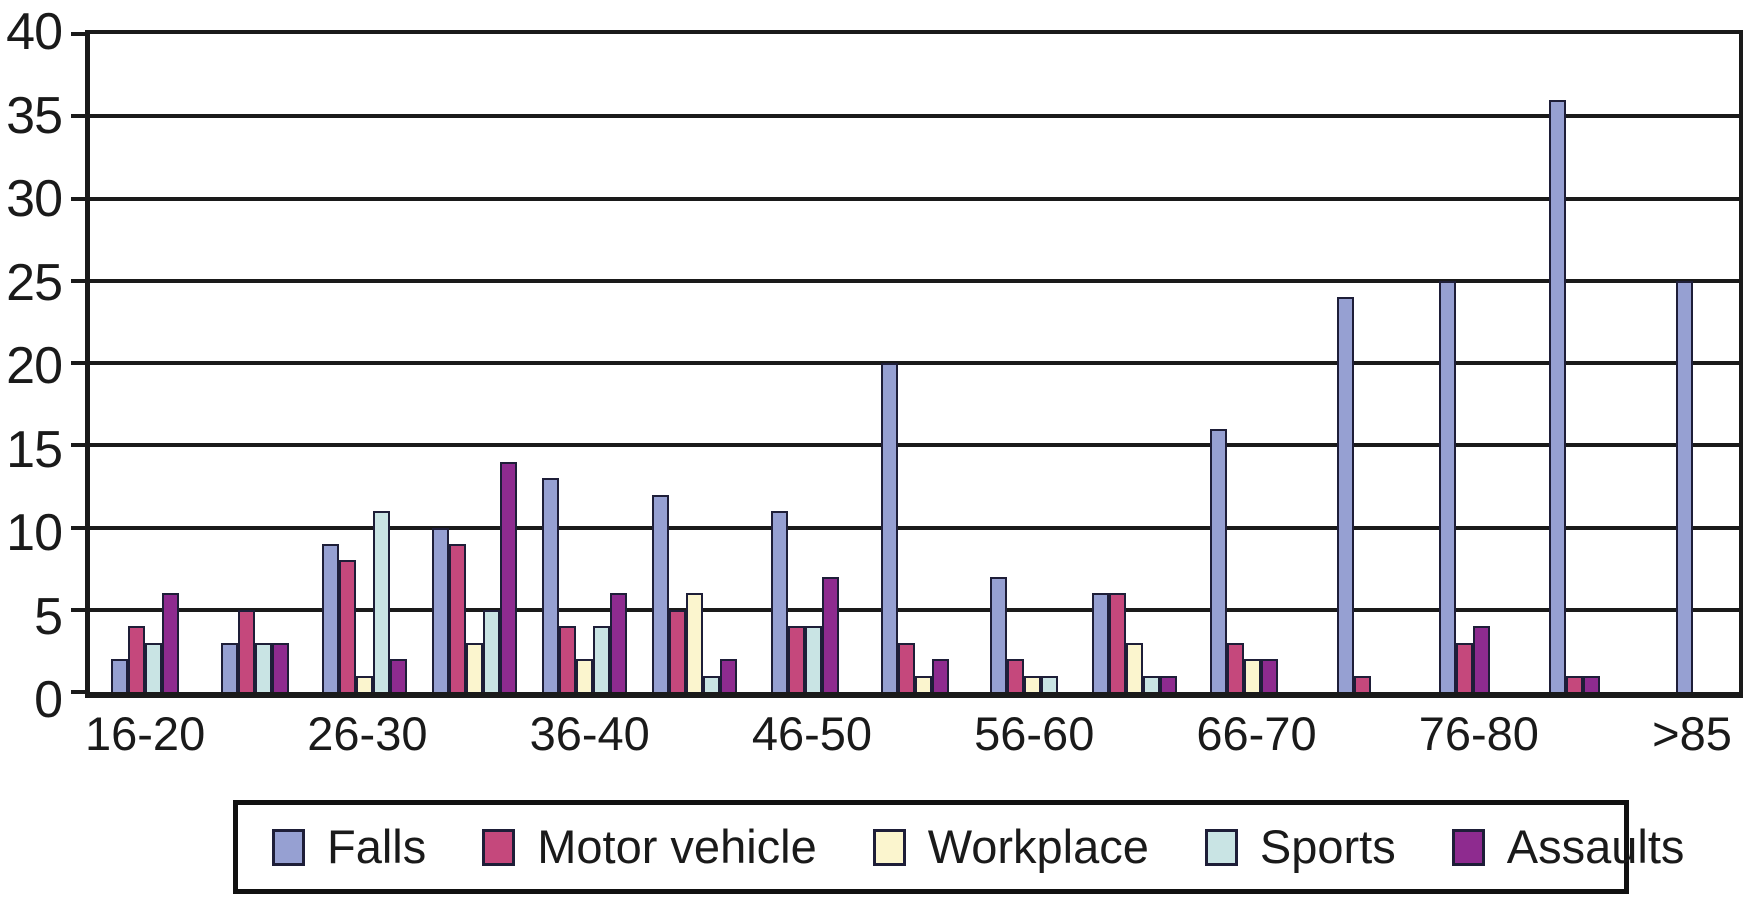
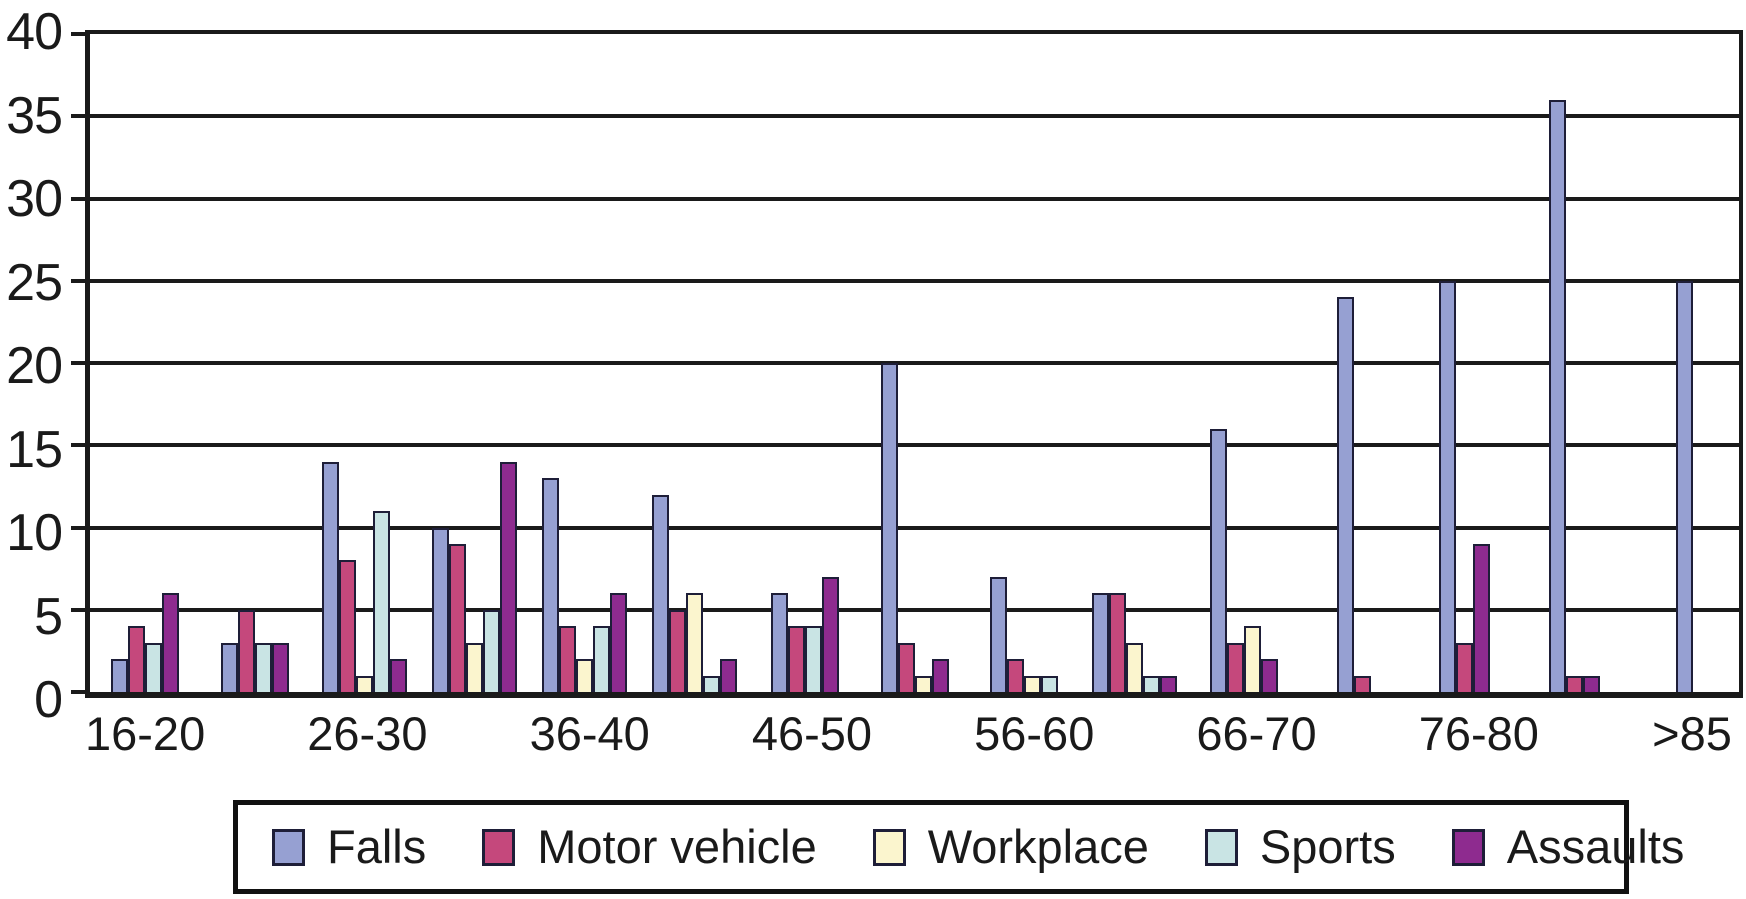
Falls/26-30: 9 -> 14
Falls/46-50: 11 -> 6
Workplace/66-70: 2 -> 4
Assaults/76-80: 4 -> 9
